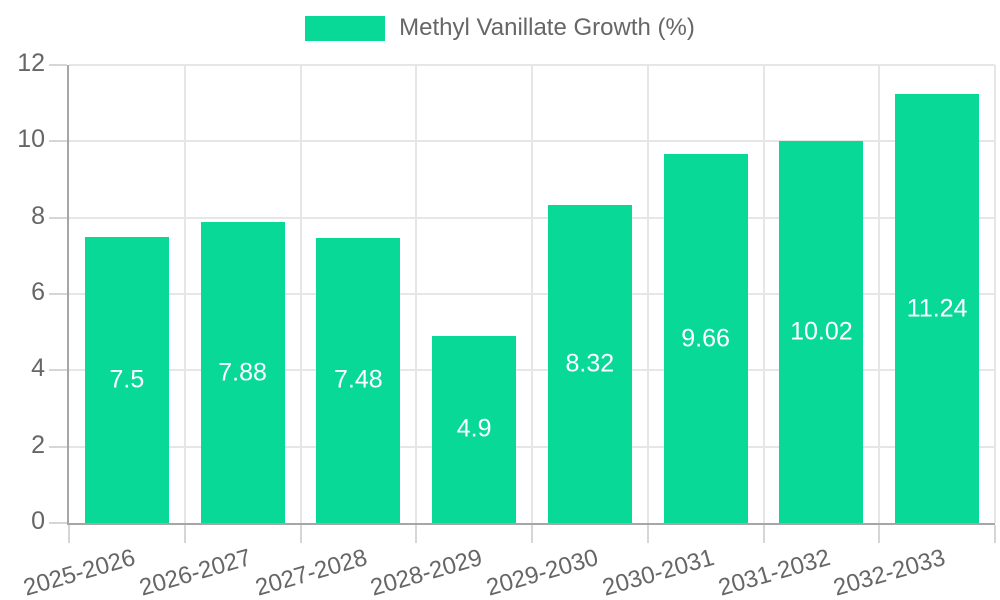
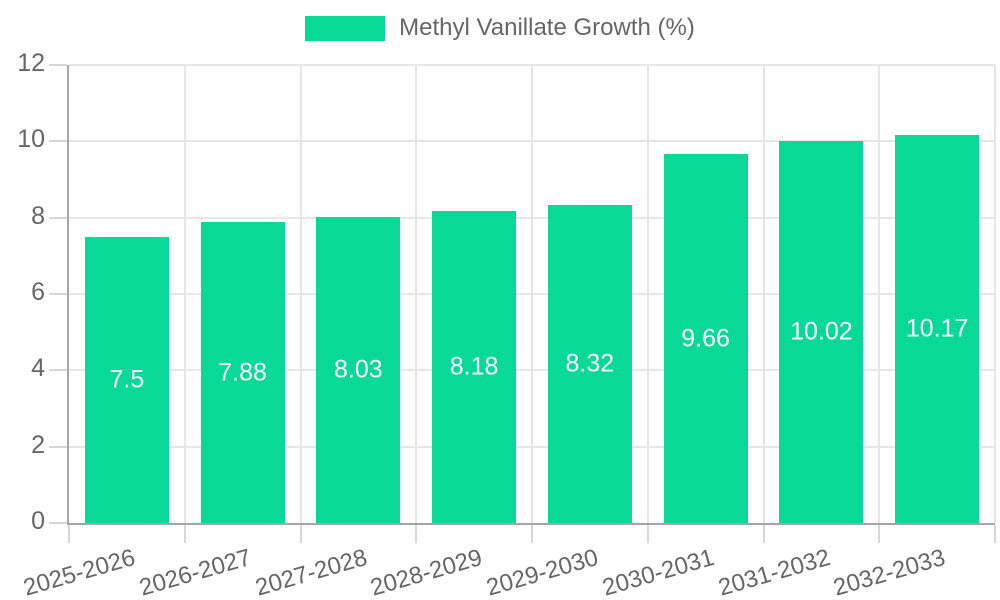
2027-2028: 7.48 -> 8.03
2028-2029: 4.9 -> 8.18
2032-2033: 11.24 -> 10.17
